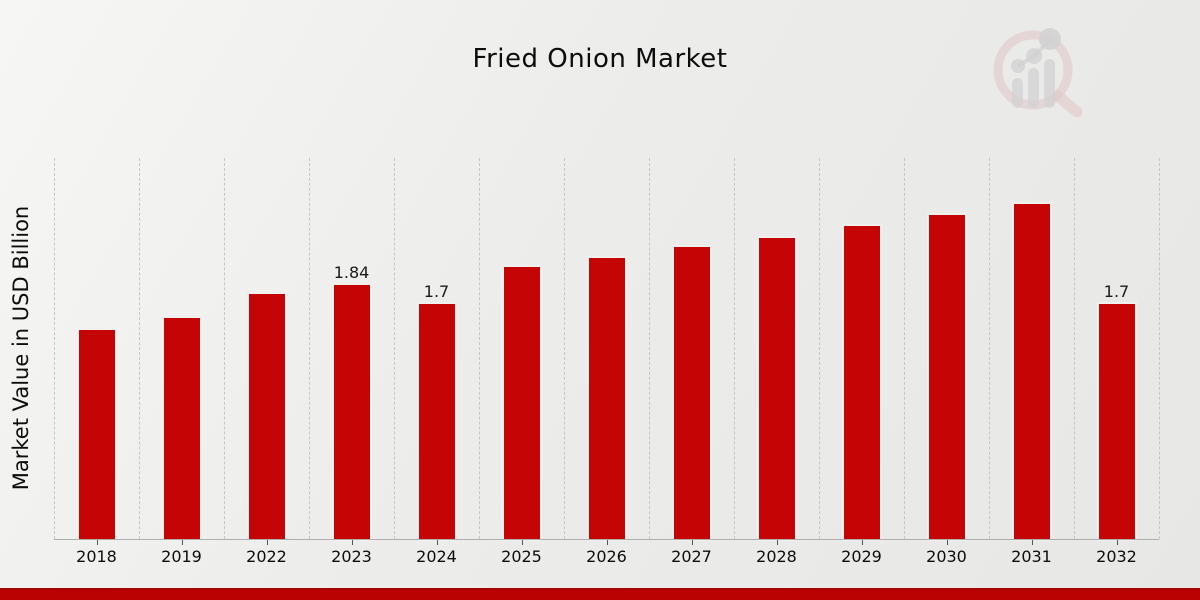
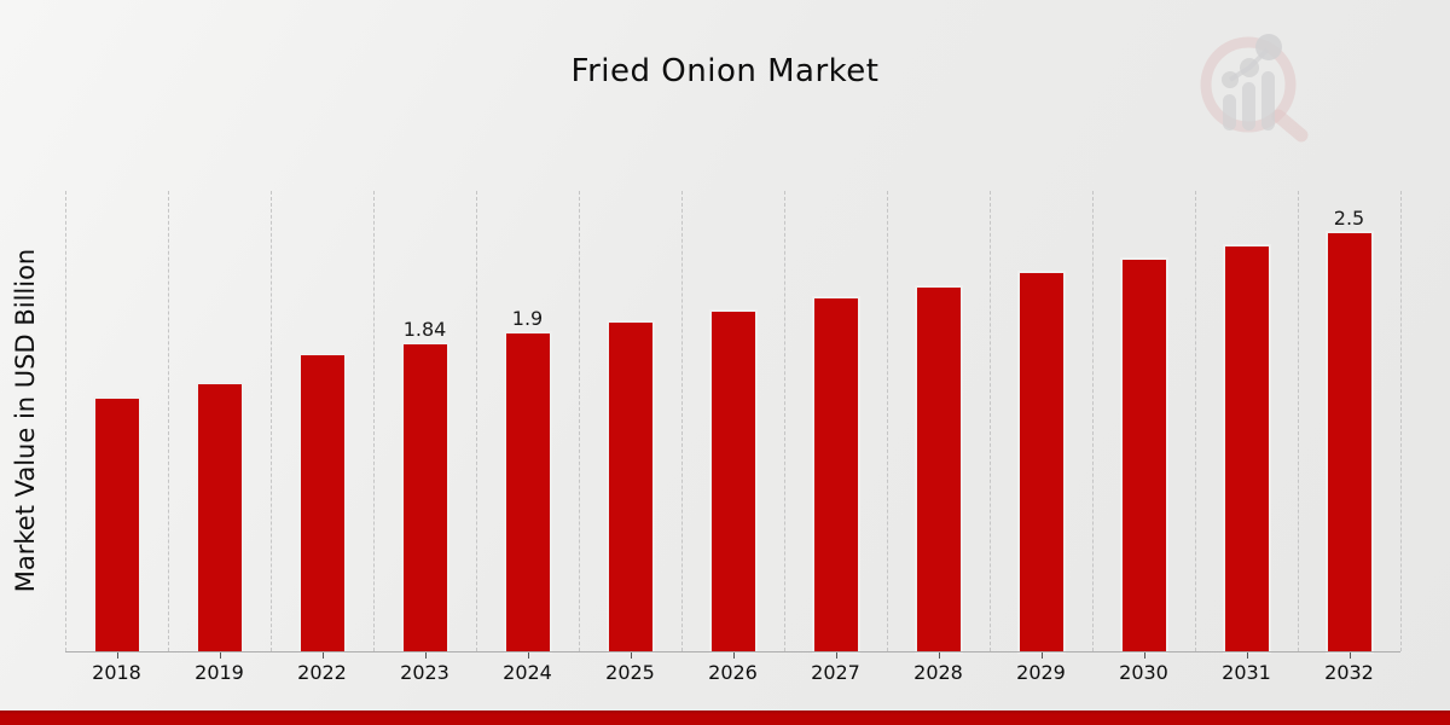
2024: 1.7 -> 1.9
2032: 1.7 -> 2.5
